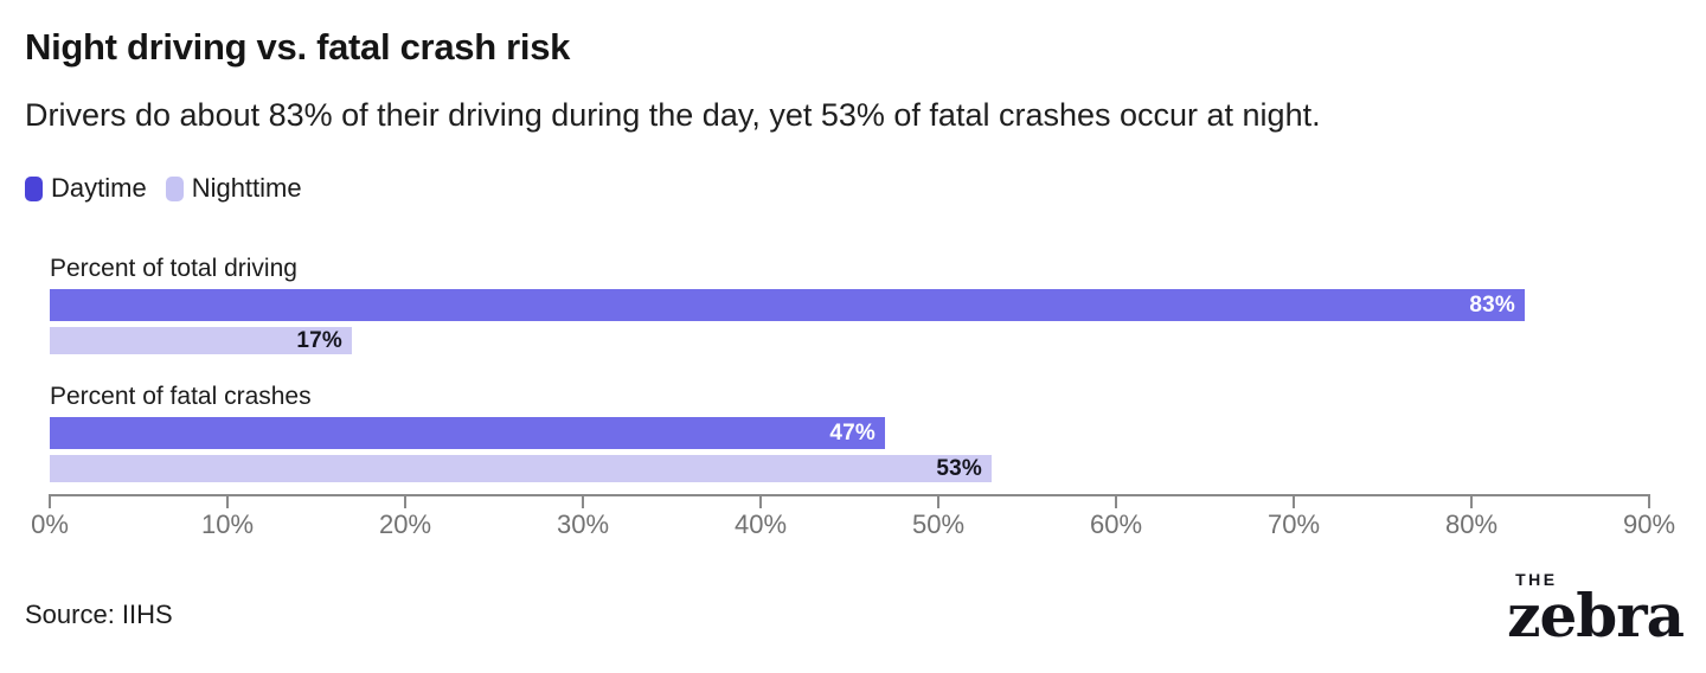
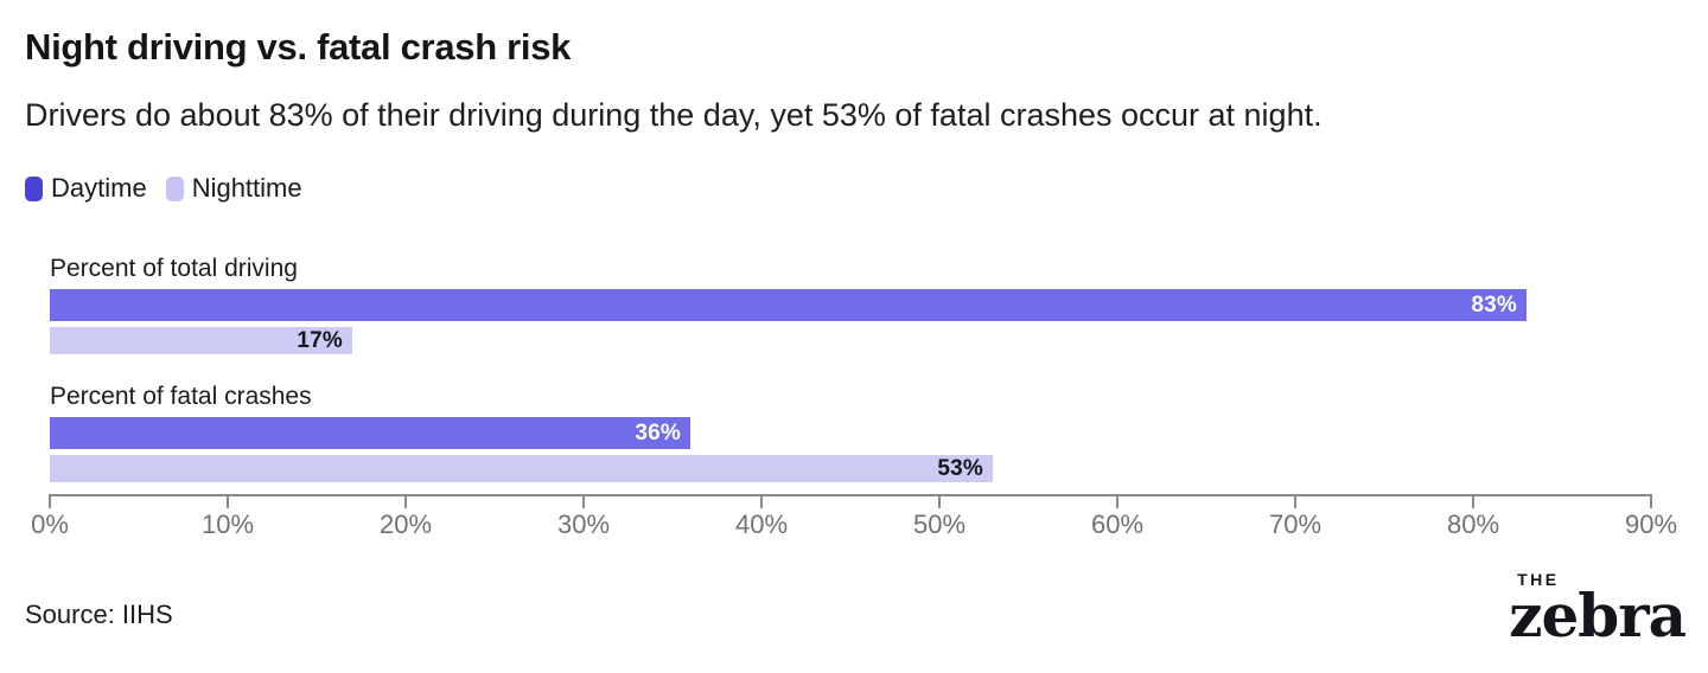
Daytime/Percent of fatal crashes: 47% -> 36%
